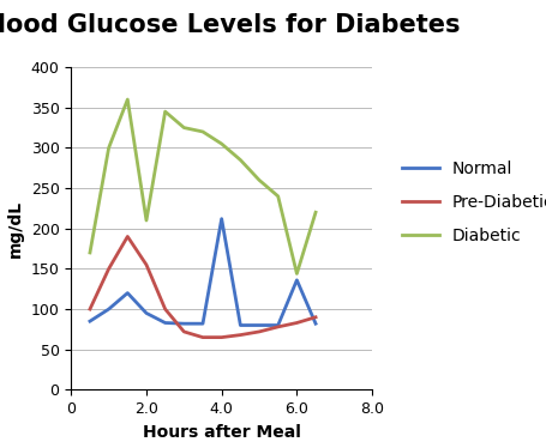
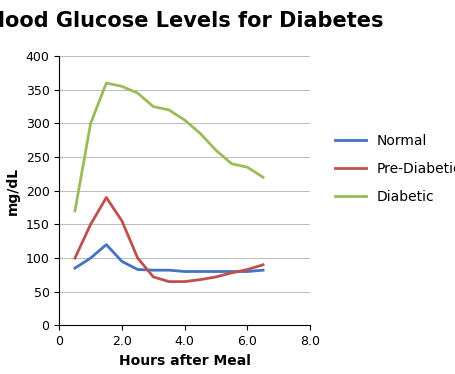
Diabetic/2.0: 210 -> 355
Normal/4.0: 212 -> 80
Normal/6.0: 136 -> 80
Diabetic/6.0: 144 -> 235
